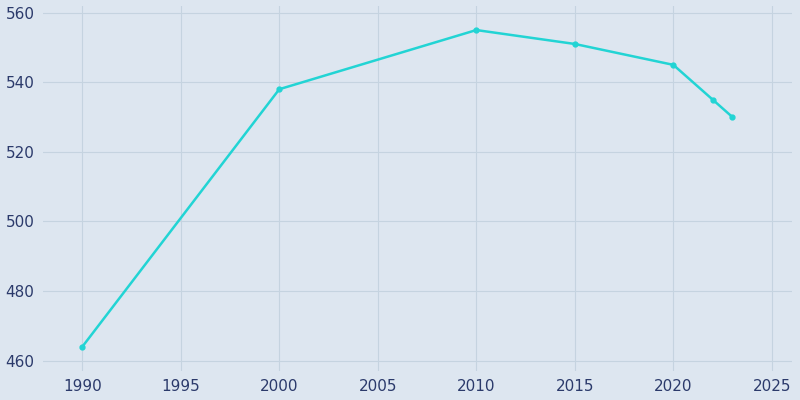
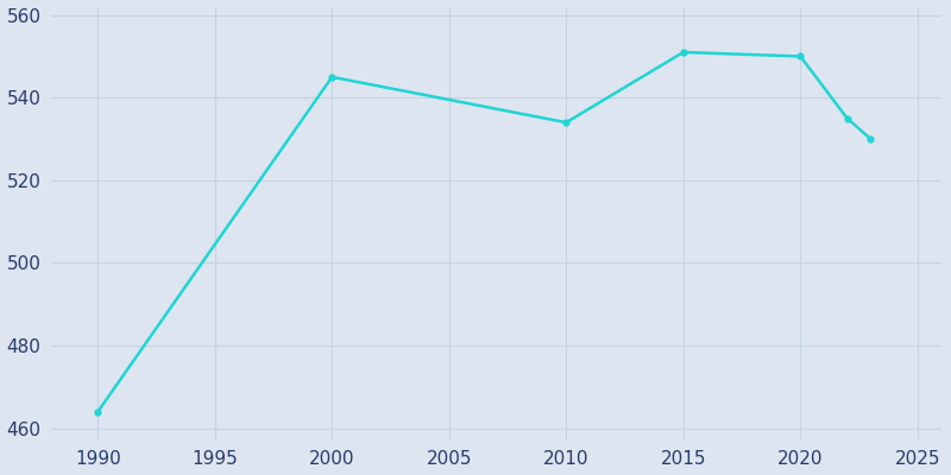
2000: 538 -> 545
2010: 555 -> 534
2020: 545 -> 550
